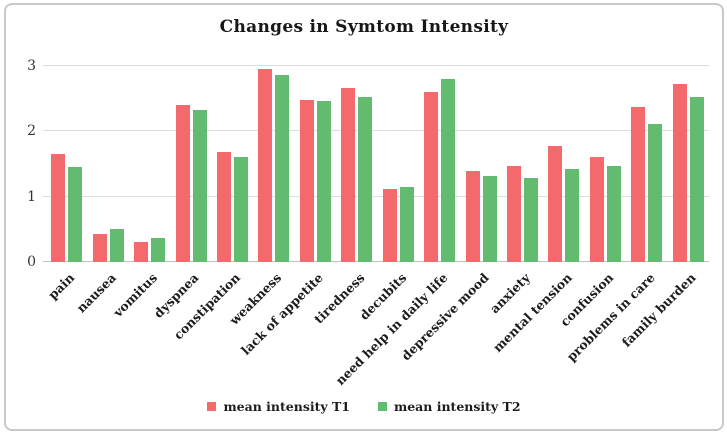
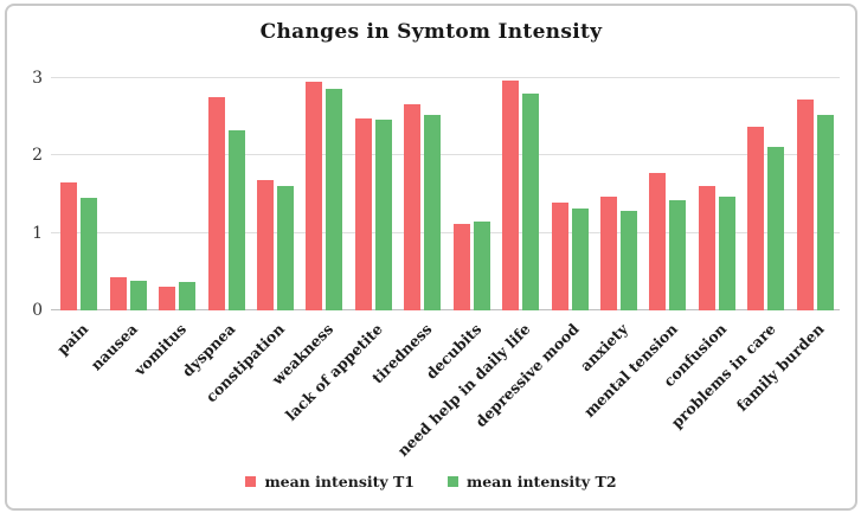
mean intensity T2/nausea: 0.5 -> 0.4
mean intensity T1/dyspnea: 2.4 -> 2.8
mean intensity T1/need help in daily life: 2.6 -> 3.0
